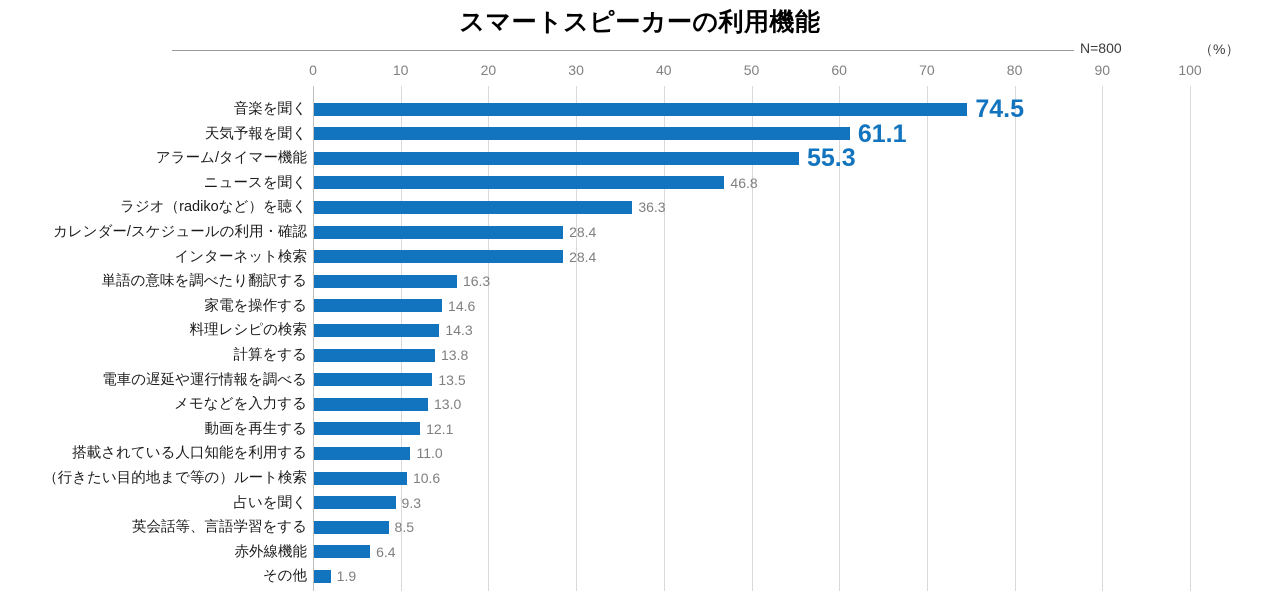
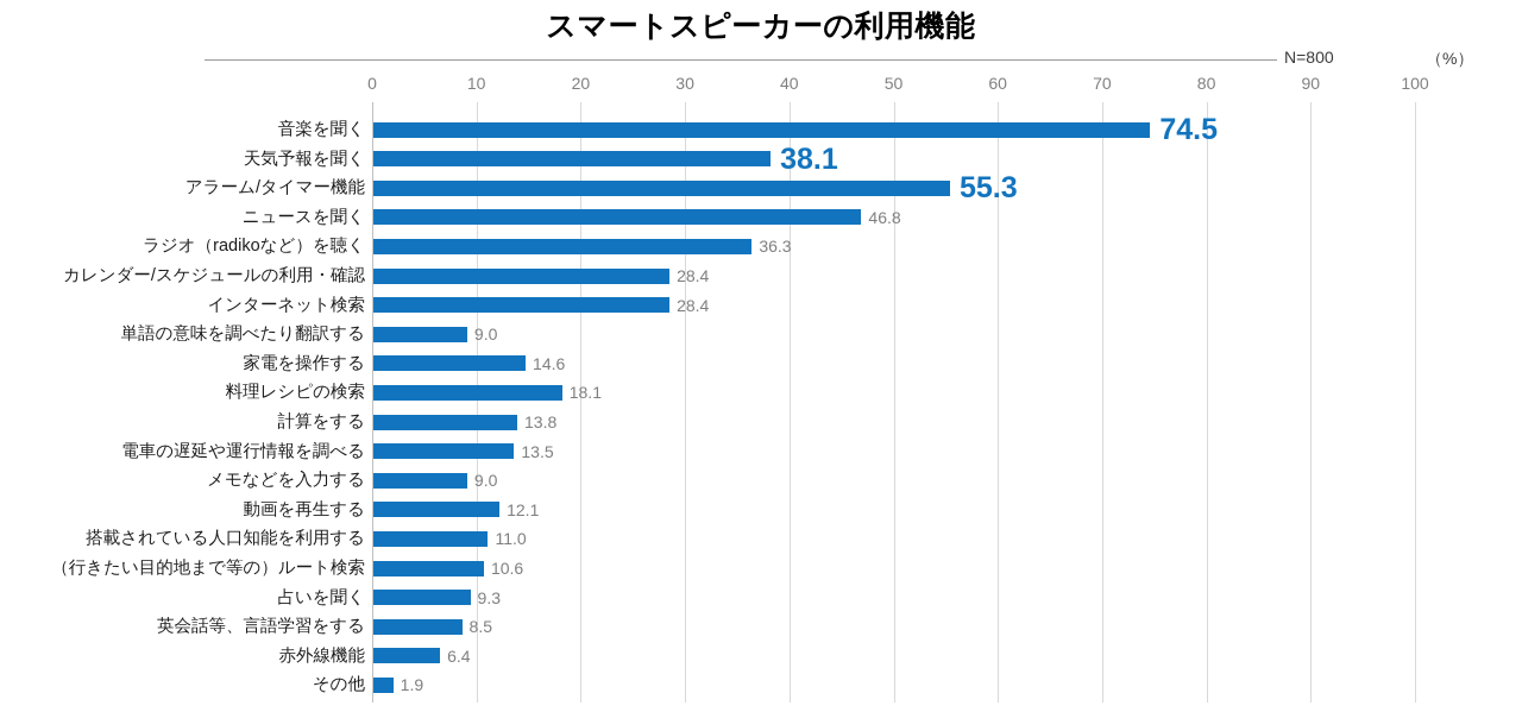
天気予報を聞く: 61.1 -> 38.1
単語の意味を調べたり翻訳する: 16.3 -> 9.0
料理レシピの検索: 14.3 -> 18.1
メモなどを入力する: 13.0 -> 9.0
